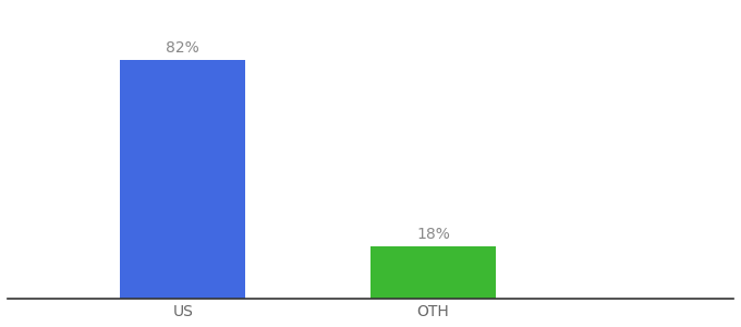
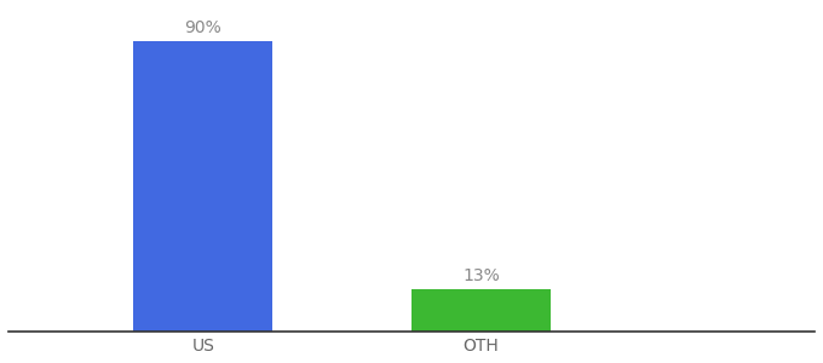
US: 82% -> 90%
OTH: 18% -> 13%
